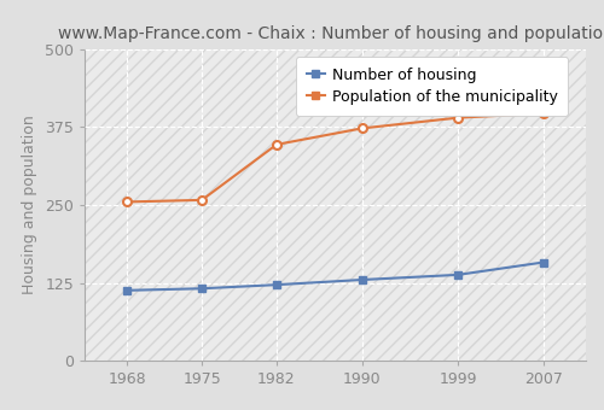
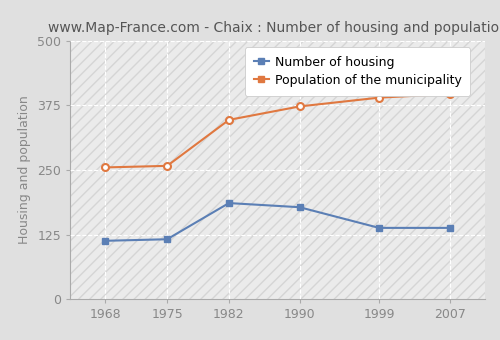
Number of housing/1982: 122 -> 186
Number of housing/1990: 130 -> 178
Number of housing/2007: 158 -> 138
